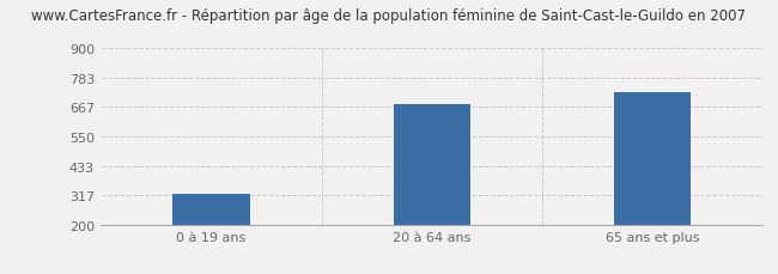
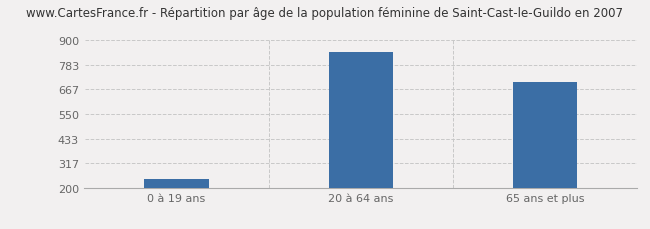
0 à 19 ans: 320 -> 243
20 à 64 ans: 680 -> 843
65 ans et plus: 725 -> 700
